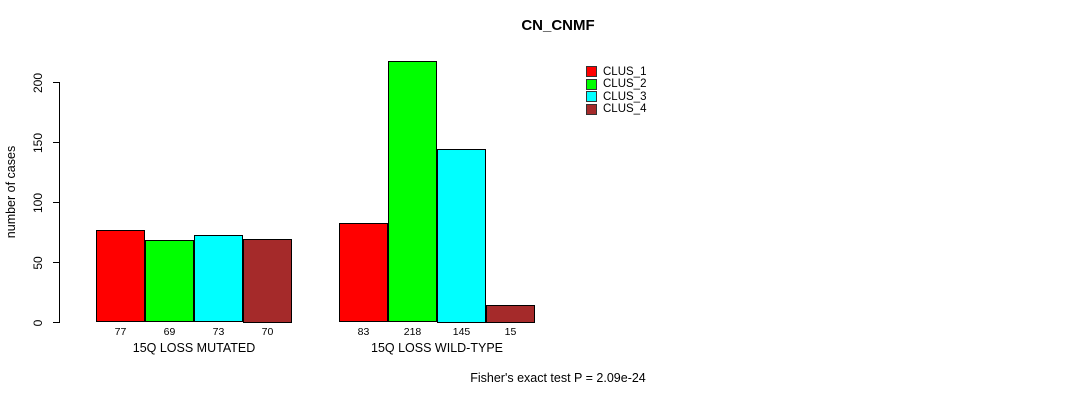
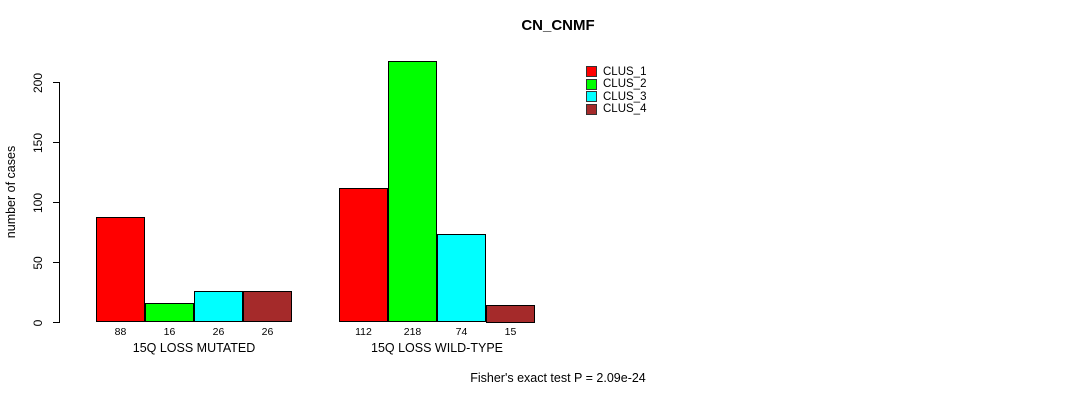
CLUS_1/15Q LOSS MUTATED: 77 -> 88
CLUS_2/15Q LOSS MUTATED: 69 -> 16
CLUS_3/15Q LOSS MUTATED: 73 -> 26
CLUS_4/15Q LOSS MUTATED: 70 -> 26
CLUS_1/15Q LOSS WILD-TYPE: 83 -> 112
CLUS_3/15Q LOSS WILD-TYPE: 145 -> 74
